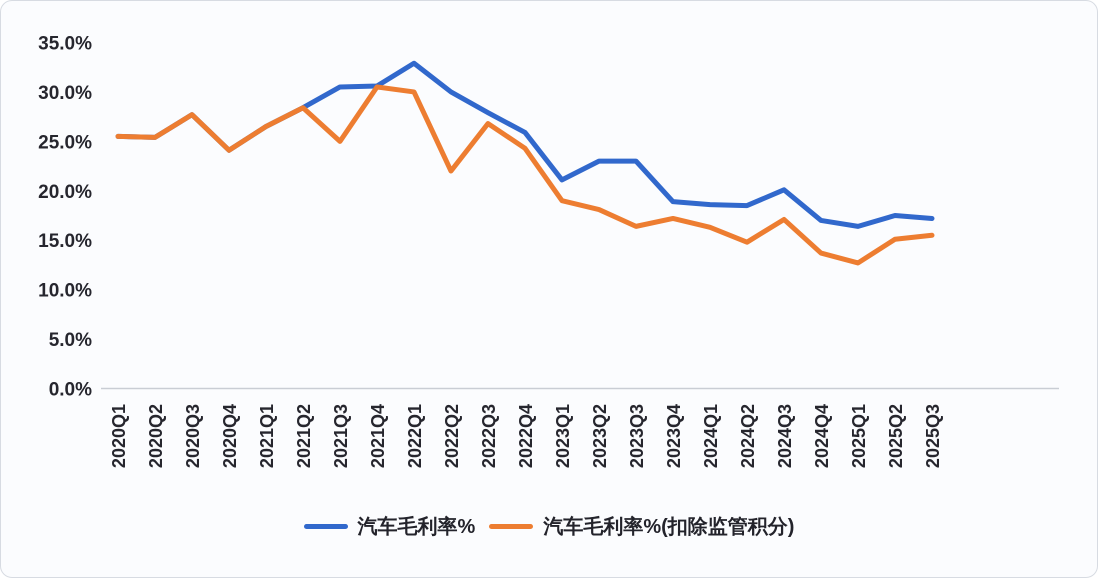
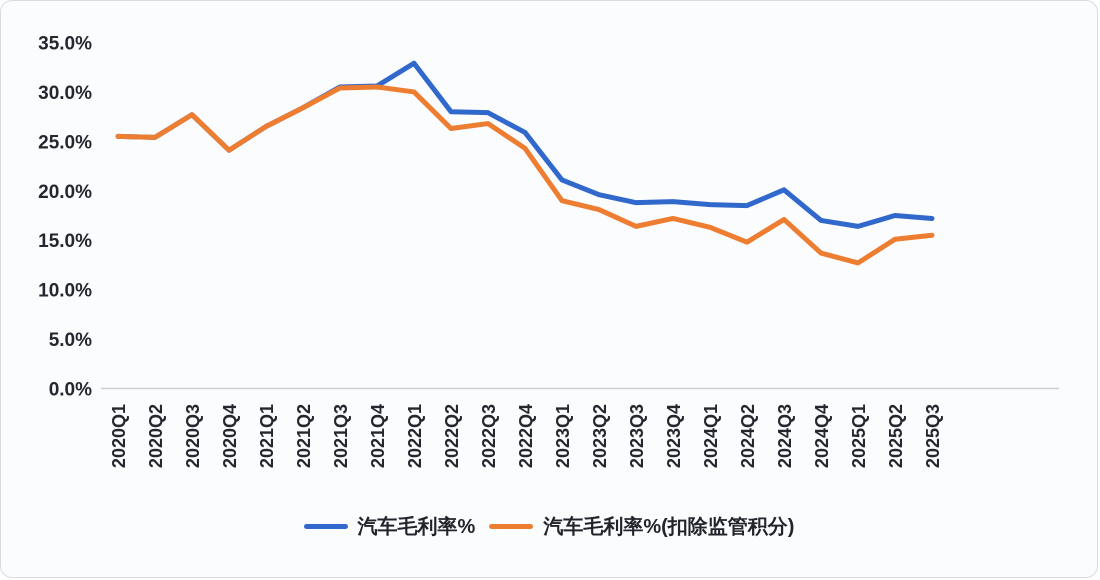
汽车毛利率%(扣除监管积分)/2021Q3: 25% -> 30%
汽车毛利率%/2022Q2: 30% -> 28%
汽车毛利率%(扣除监管积分)/2022Q2: 22% -> 26%
汽车毛利率%/2023Q2: 23% -> 20%
汽车毛利率%/2023Q3: 23% -> 19%
